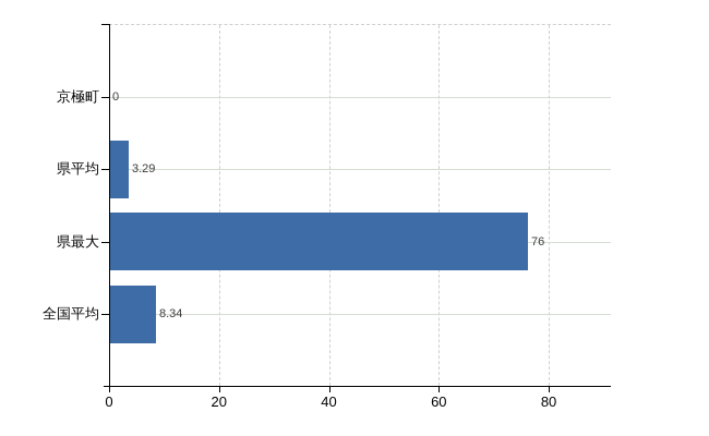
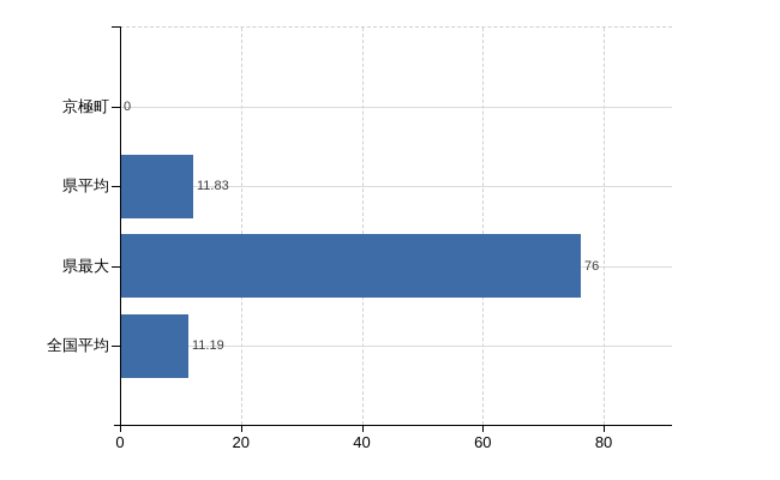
県平均: 3.29 -> 11.83
全国平均: 8.34 -> 11.19
